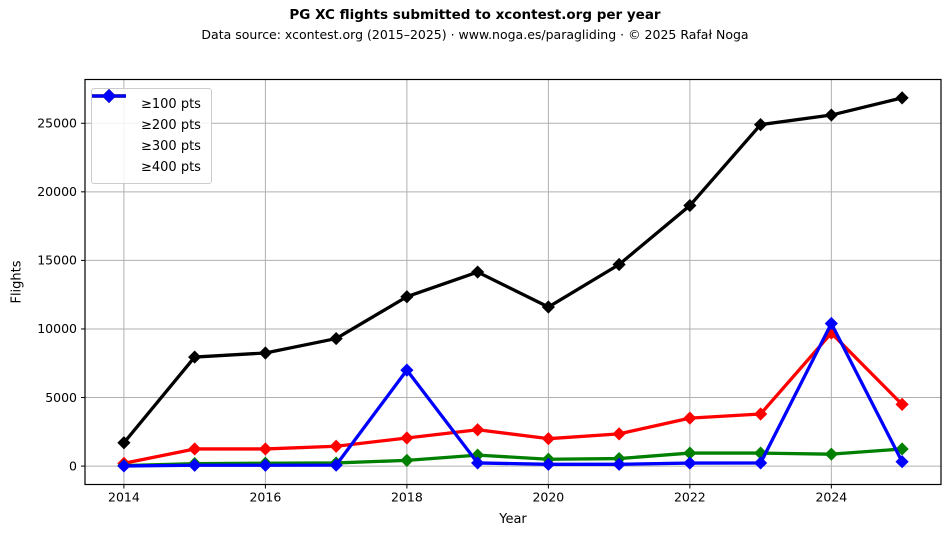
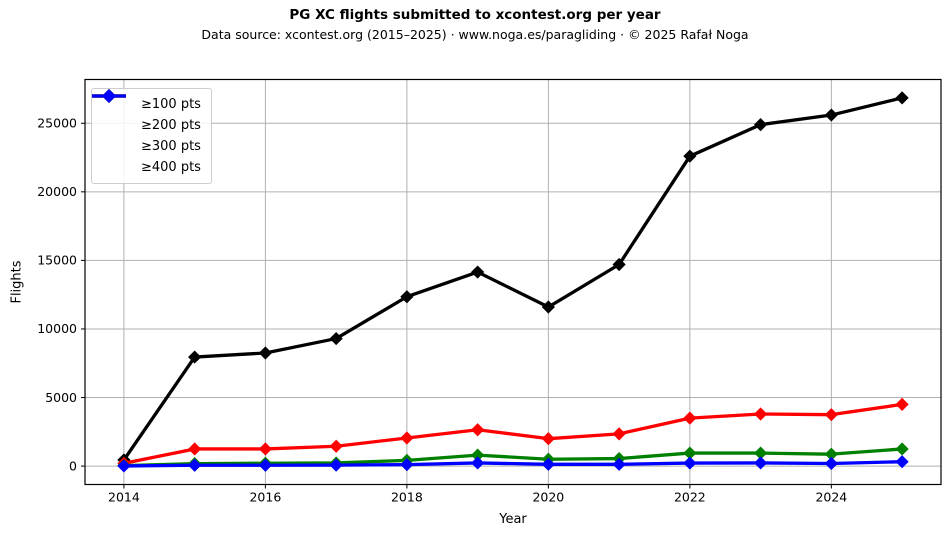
≥100 pts/2014: 1700 -> 400
≥400 pts/2018: 7000 -> 100
≥100 pts/2022: 19000 -> 22600
≥200 pts/2024: 9700 -> 3800
≥400 pts/2024: 10400 -> 200
